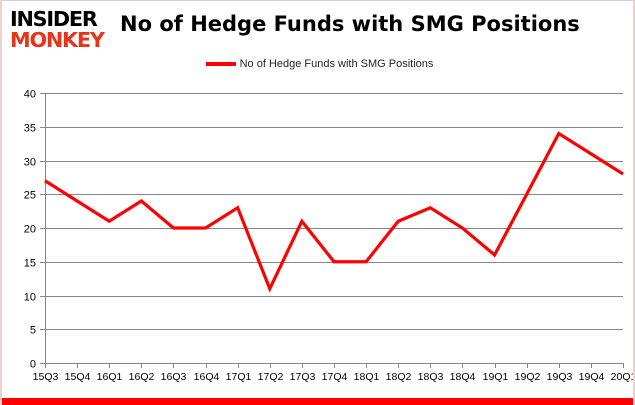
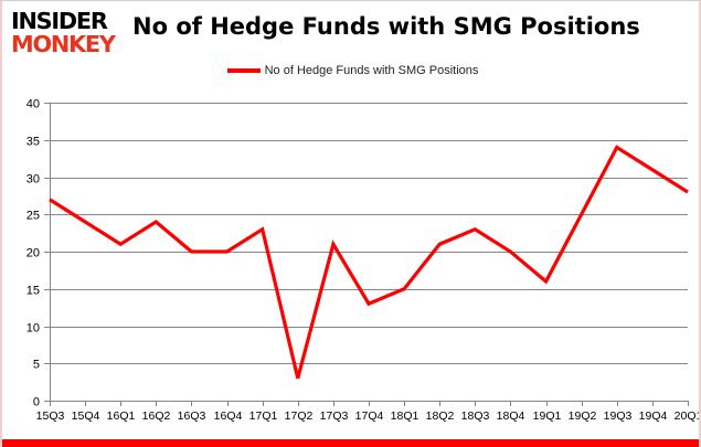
17Q2: 11 -> 3
17Q4: 15 -> 13
